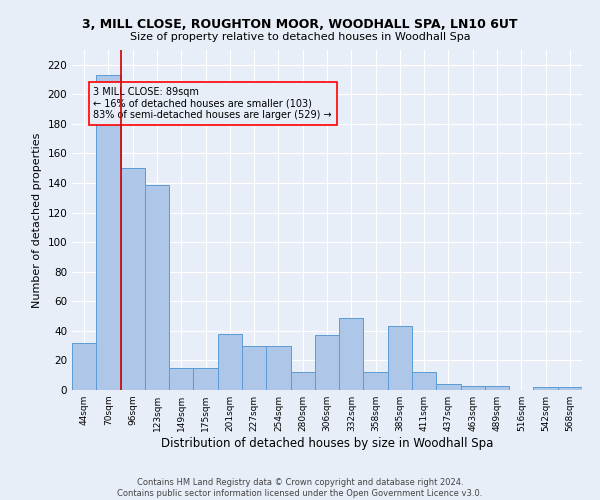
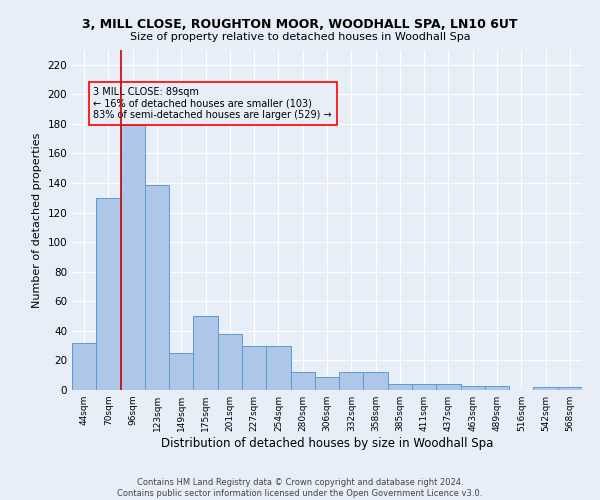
70sqm: 213 -> 130
96sqm: 150 -> 179
149sqm: 15 -> 25
175sqm: 15 -> 50
306sqm: 37 -> 9
332sqm: 49 -> 12
385sqm: 43 -> 4
411sqm: 12 -> 4
